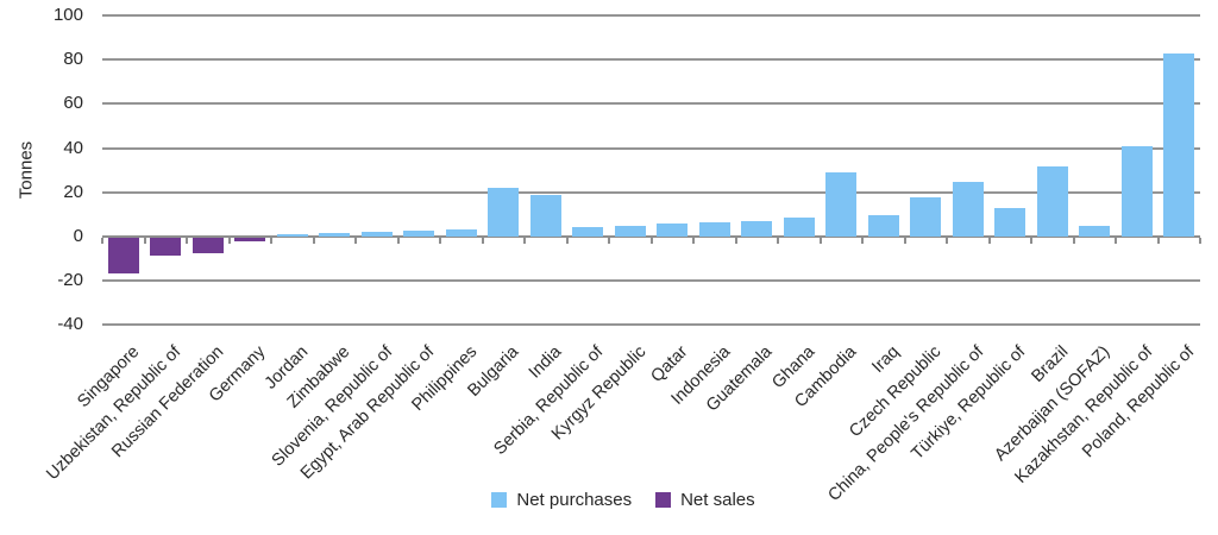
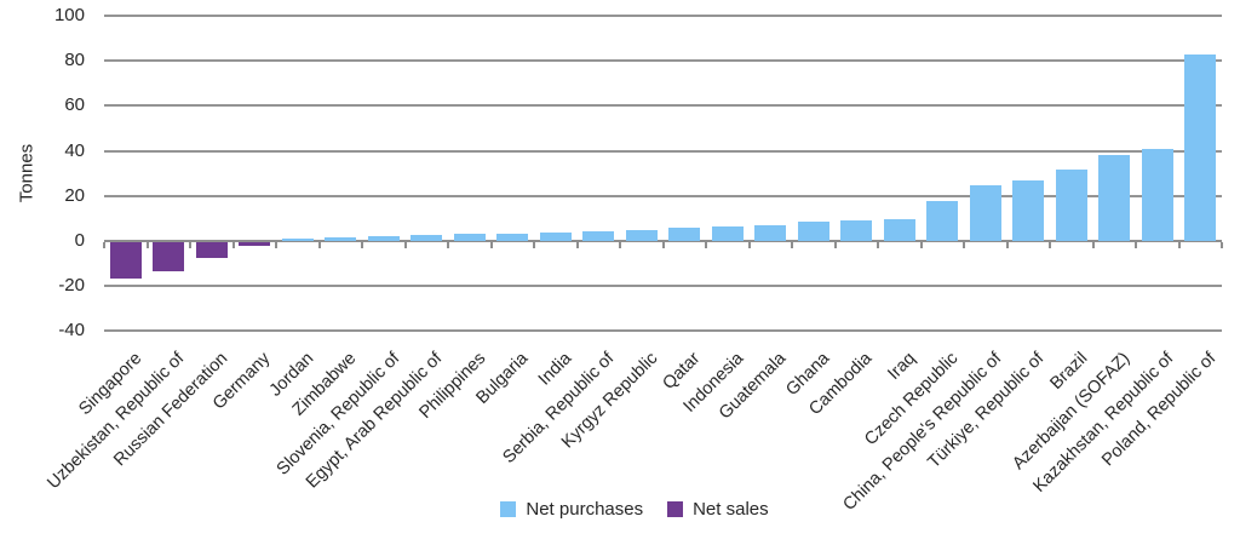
Uzbekistan, Republic of: -8 -> -13
Bulgaria: 22 -> 4
India: 19 -> 4
Cambodia: 29 -> 9
Türkiye, Republic of: 13 -> 27
Azerbaijan (SOFAZ): 5 -> 38
